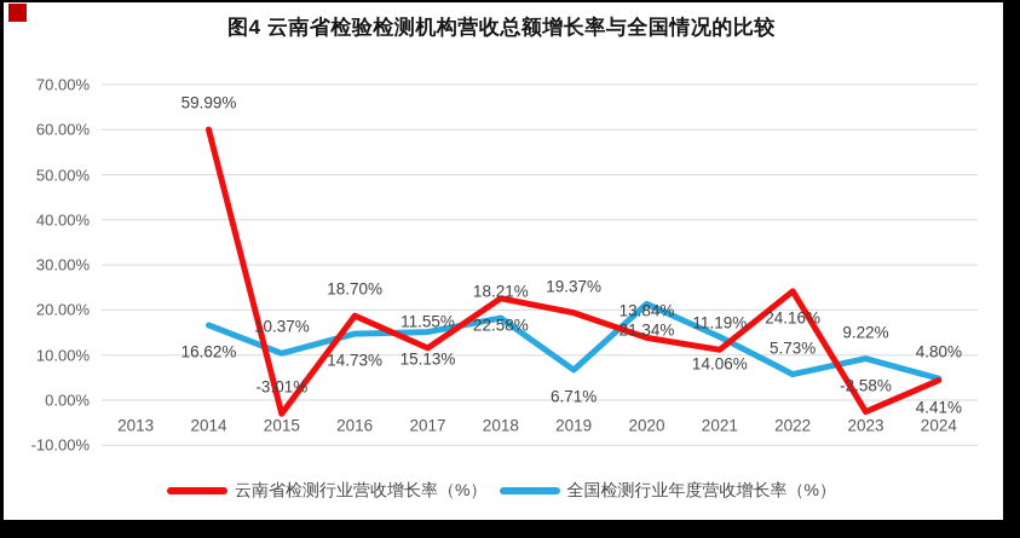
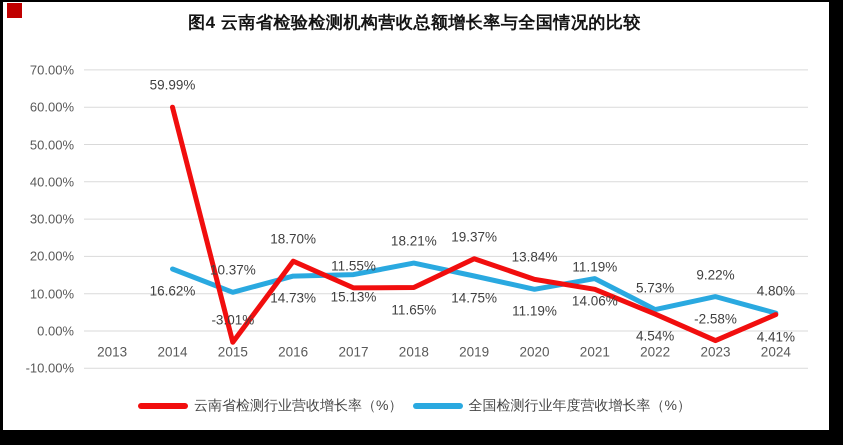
云南省检测行业营收增长率（%）/2018: 22.58% -> 11.65%
全国检测行业年度营收增长率（%）/2019: 6.71% -> 14.75%
全国检测行业年度营收增长率（%）/2020: 21.34% -> 11.19%
云南省检测行业营收增长率（%）/2022: 24.16% -> 4.54%
